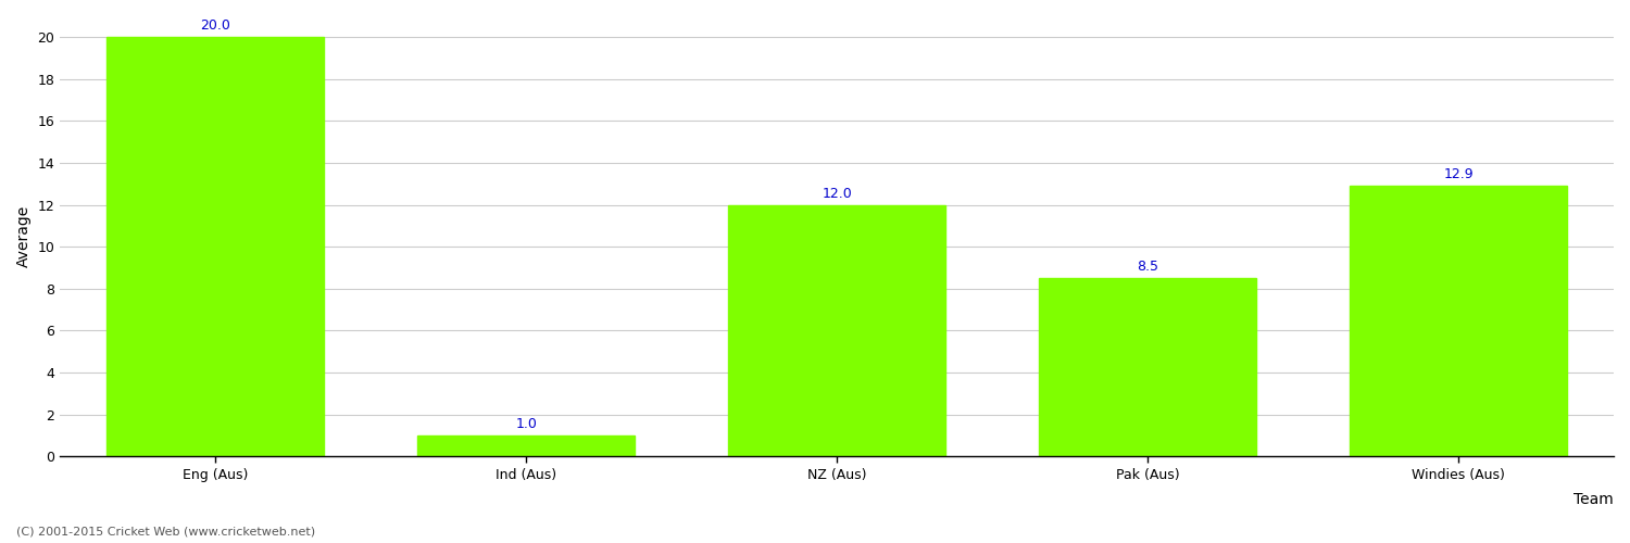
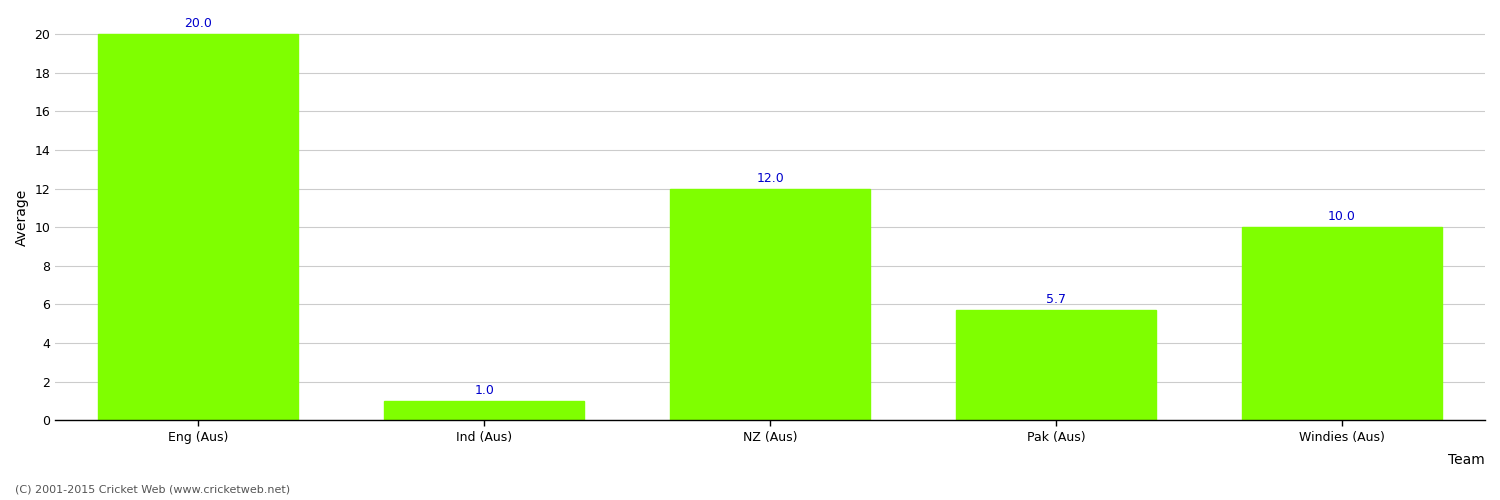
Pak (Aus): 8.5 -> 5.7
Windies (Aus): 12.9 -> 10.0
